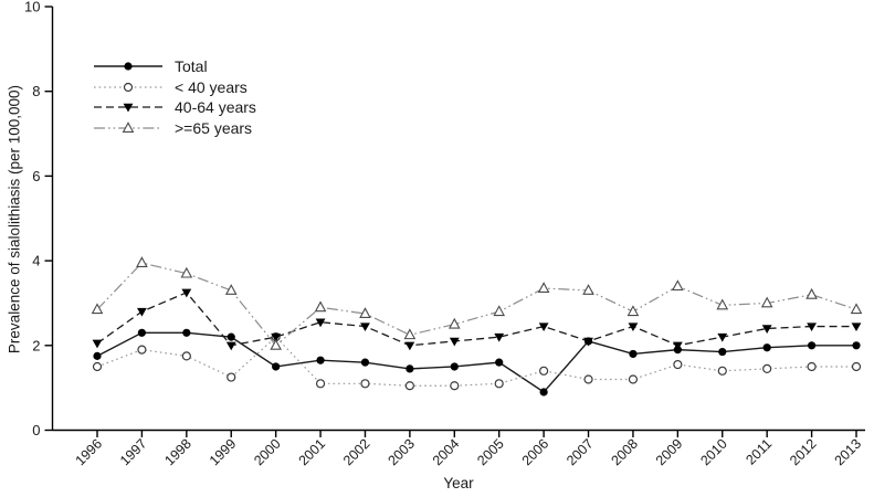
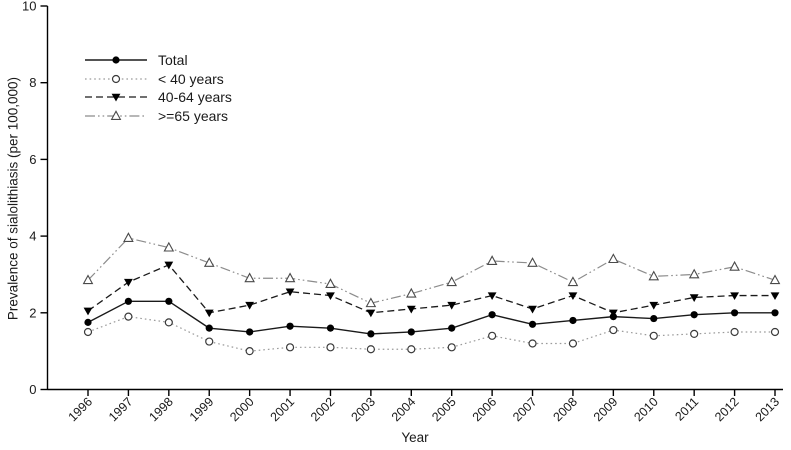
Total/1999: 2.2 -> 1.6
< 40 years/2000: 2.2 -> 1.0
>=65 years/2000: 2.0 -> 2.9
Total/2006: 0.9 -> 1.9
Total/2007: 2.1 -> 1.7
